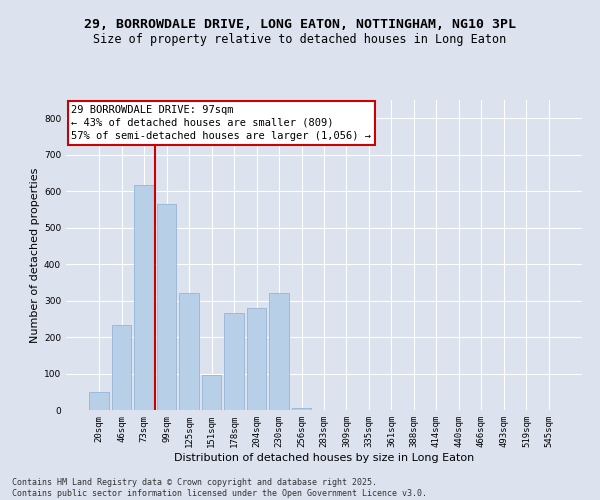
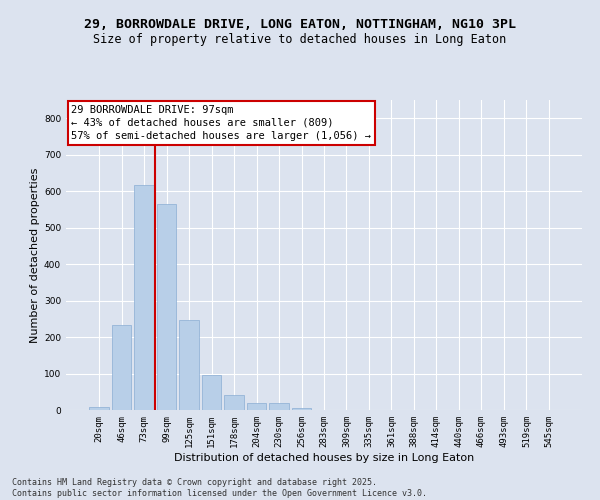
20sqm: 50 -> 8
125sqm: 320 -> 248
178sqm: 265 -> 42
204sqm: 280 -> 18
230sqm: 320 -> 18
